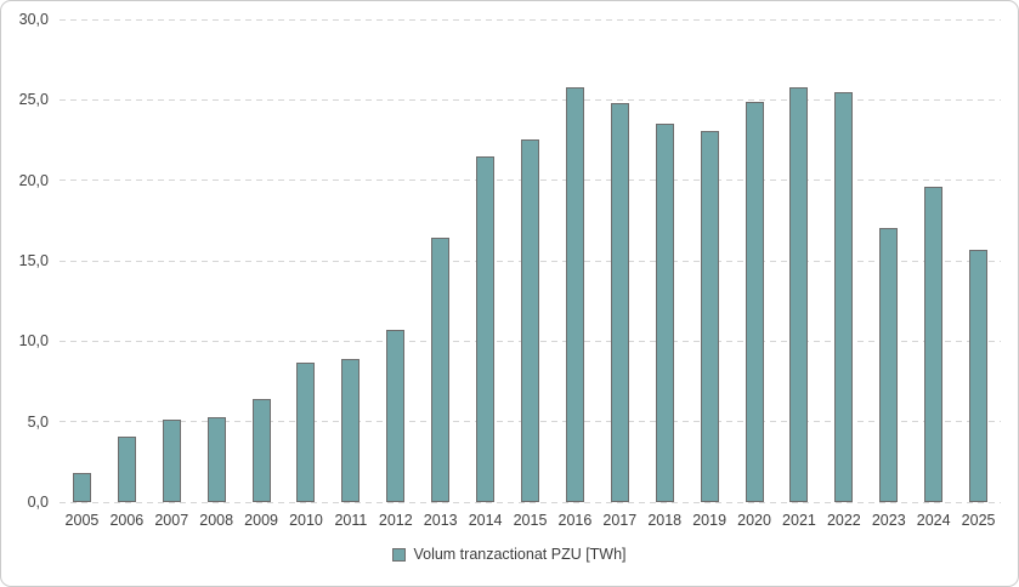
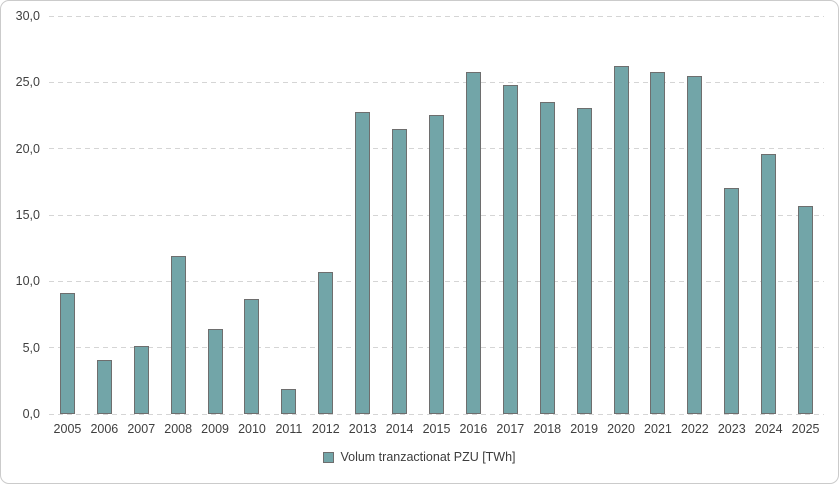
2005: 1,8 -> 9,1
2008: 5,3 -> 11,9
2011: 8,9 -> 1,9
2013: 16,4 -> 22,8
2020: 24,9 -> 26,2
